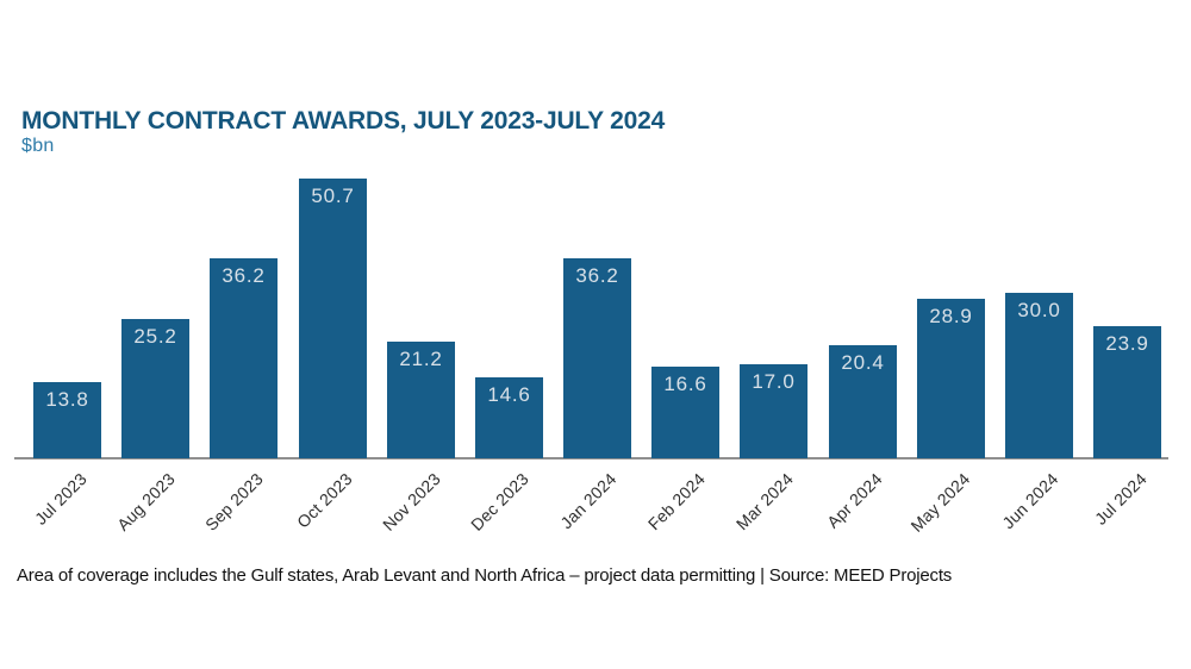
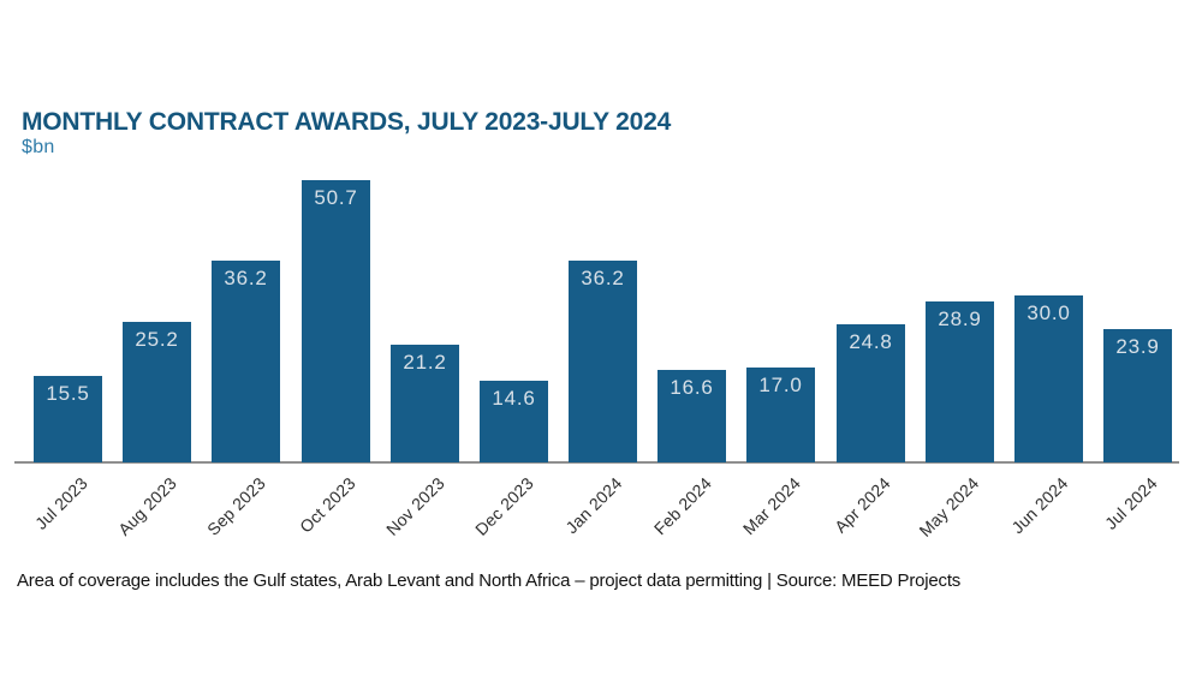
Jul 2023: 13.8 -> 15.5
Apr 2024: 20.4 -> 24.8
